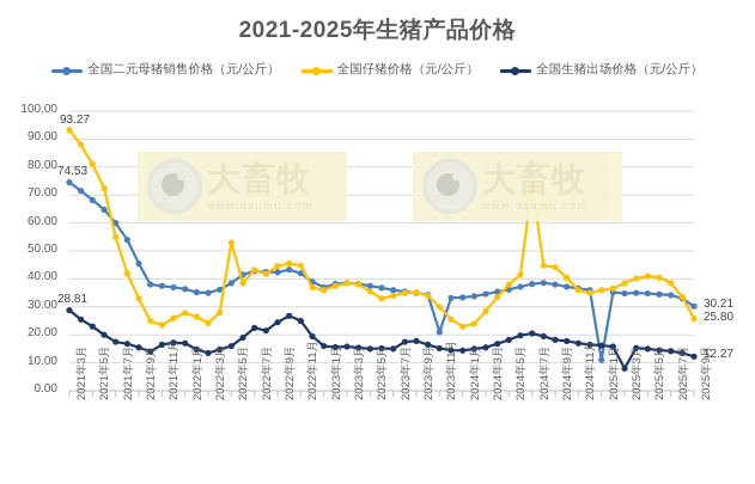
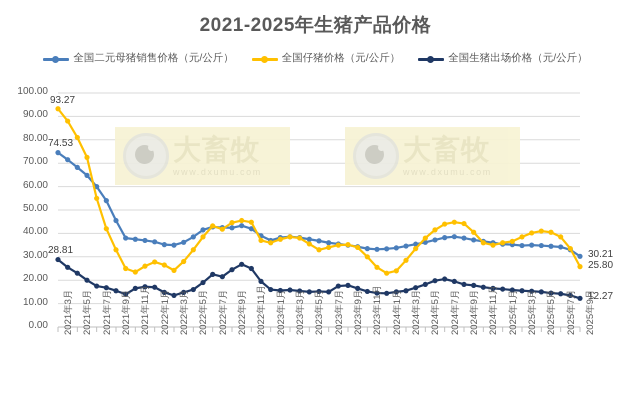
全国仔猪价格（元/公斤）/2022年5月: 53 -> 33
全国二元母猪销售价格（元/公斤）/2023年11月: 21 -> 34
全国仔猪价格（元/公斤）/2024年7月: 74 -> 44
全国二元母猪销售价格（元/公斤）/2025年1月: 11 -> 35
全国生猪出场价格（元/公斤）/2025年3月: 8 -> 16
